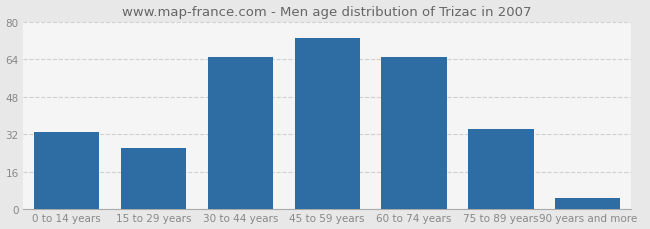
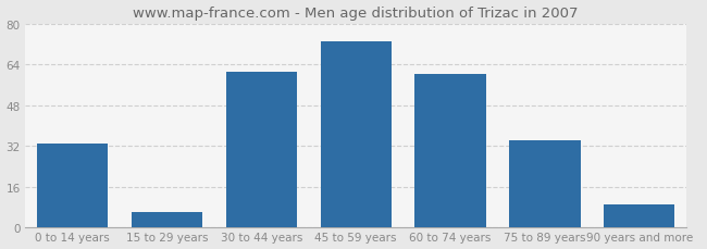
15 to 29 years: 26 -> 6
30 to 44 years: 65 -> 61
60 to 74 years: 65 -> 60
90 years and more: 5 -> 9
